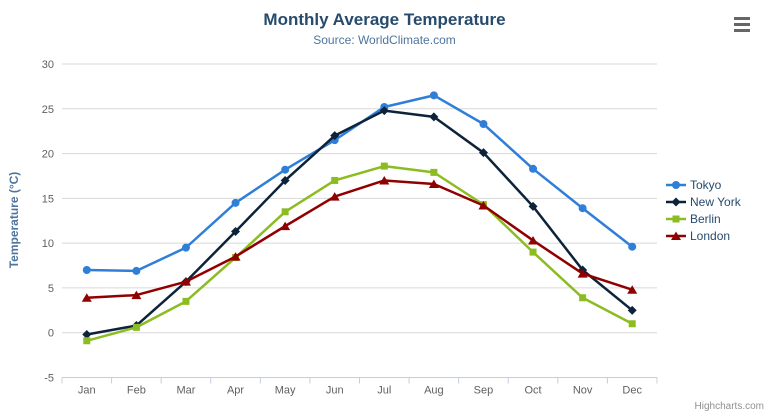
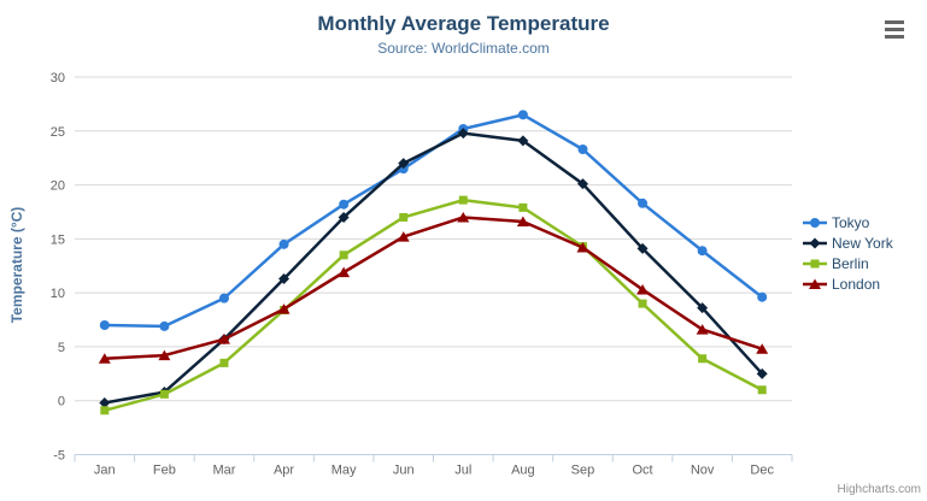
New York/Nov: 7 -> 9
